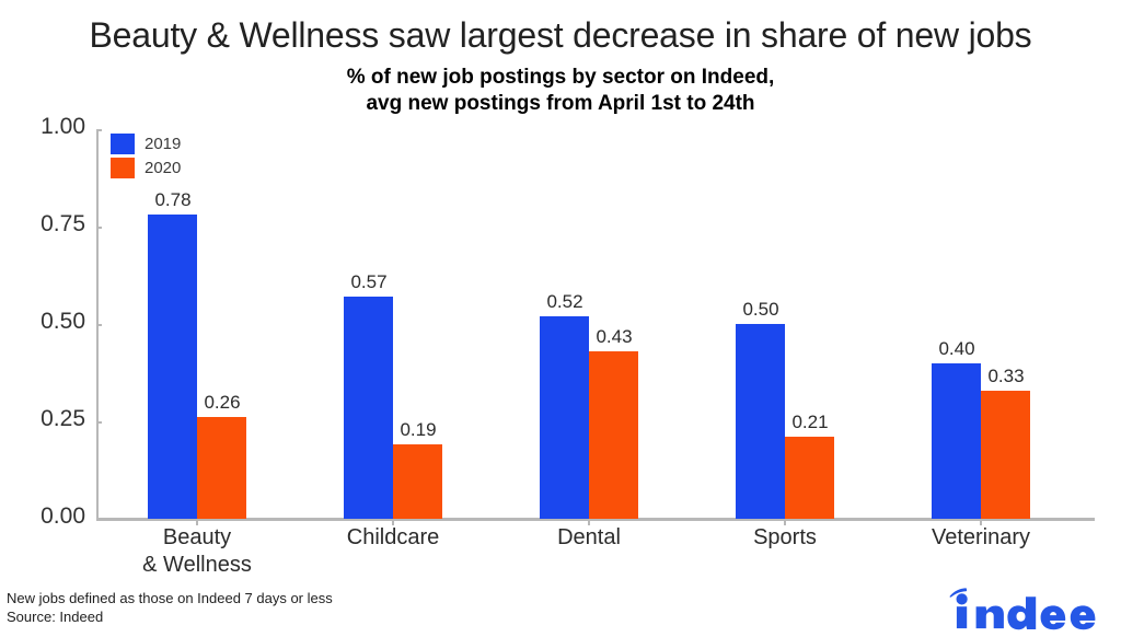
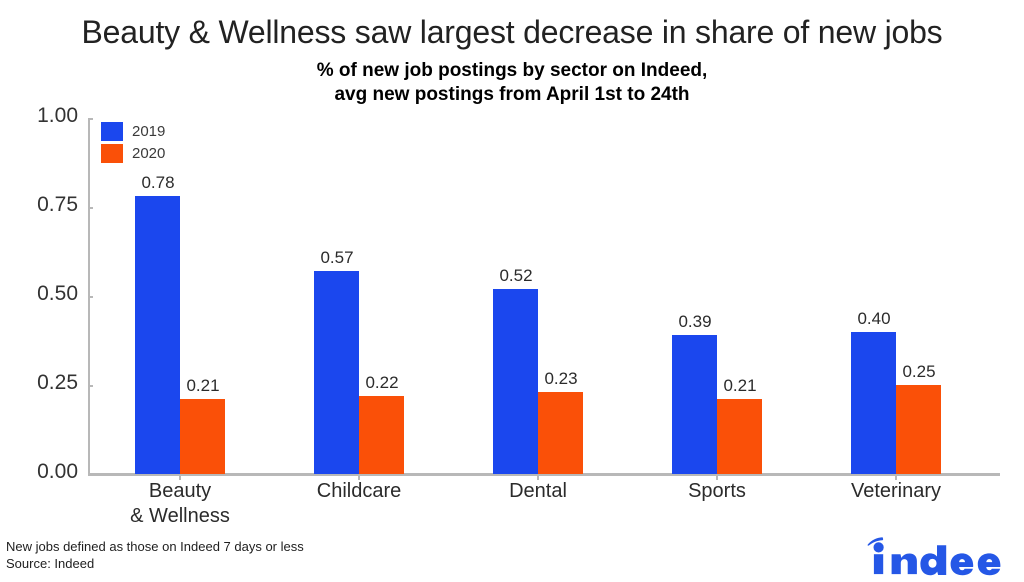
2020/Beauty & Wellness: 0.26 -> 0.21
2020/Childcare: 0.19 -> 0.22
2020/Dental: 0.43 -> 0.23
2019/Sports: 0.50 -> 0.39
2020/Veterinary: 0.33 -> 0.25
